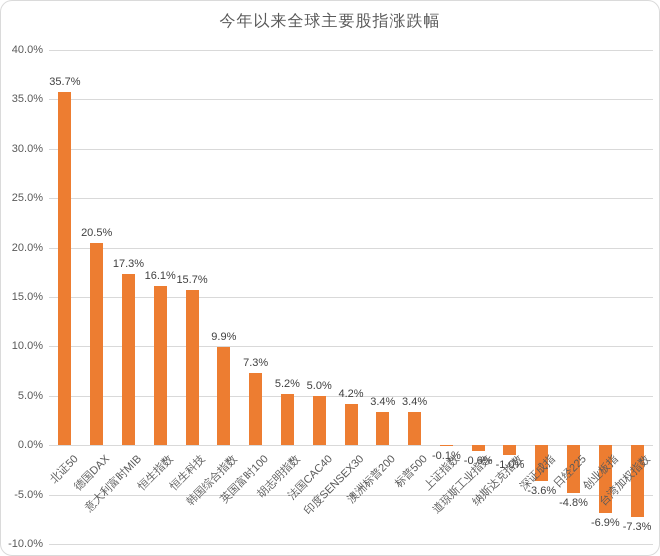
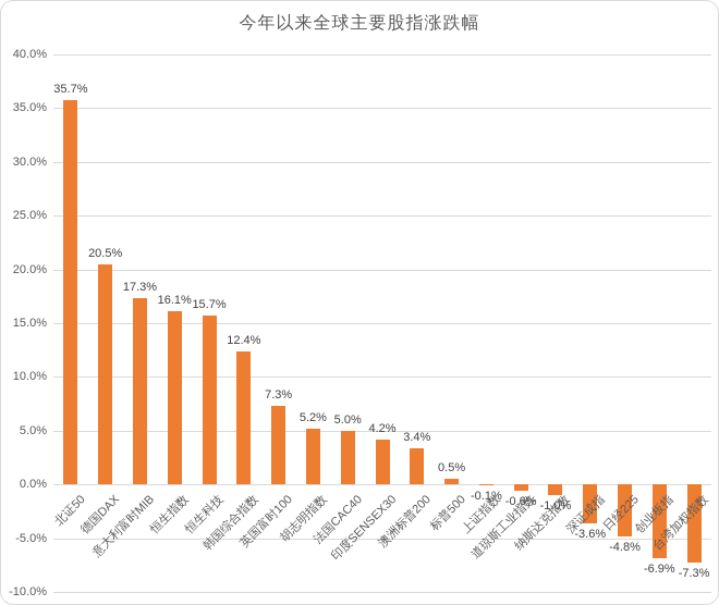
韩国综合指数: 9.9% -> 12.4%
标普500: 3.4% -> 0.5%
